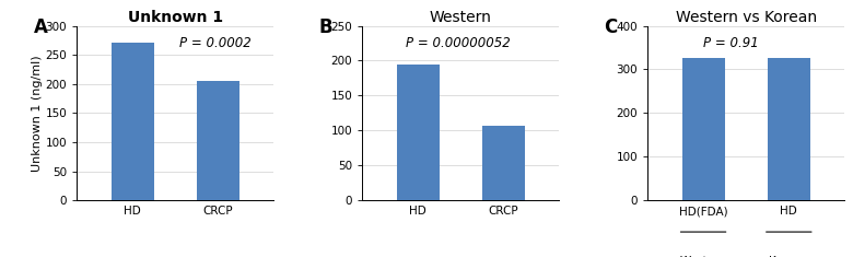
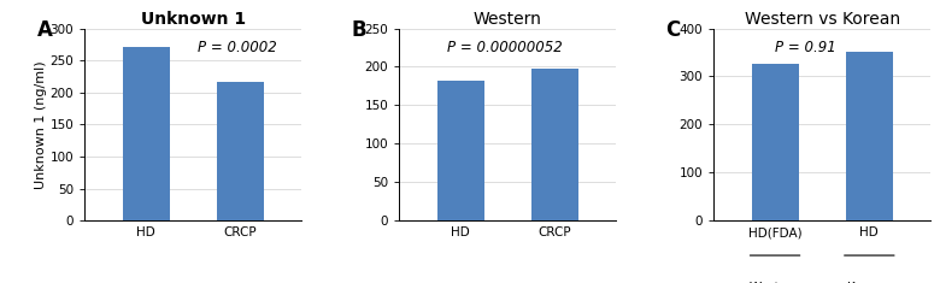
Unknown 1/CRCP: 205 -> 216
Western/HD: 195 -> 182
Western/CRCP: 107 -> 198
Western vs Korean/HD: 325 -> 350
